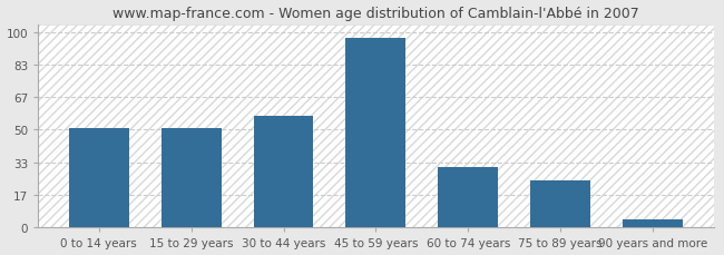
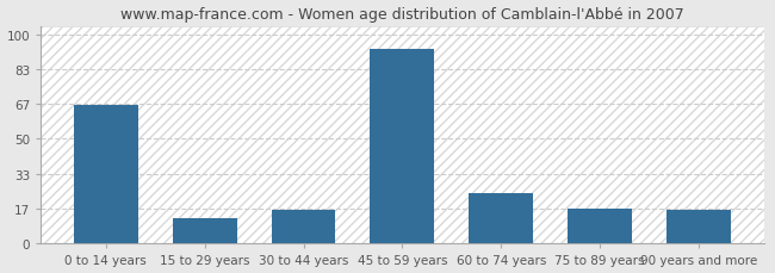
0 to 14 years: 51 -> 66
15 to 29 years: 51 -> 12
30 to 44 years: 57 -> 16
45 to 59 years: 97 -> 93
60 to 74 years: 31 -> 24
75 to 89 years: 24 -> 17
90 years and more: 4 -> 16
